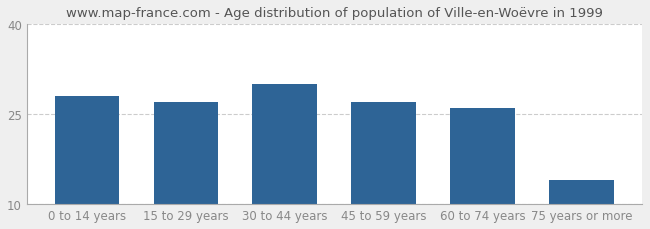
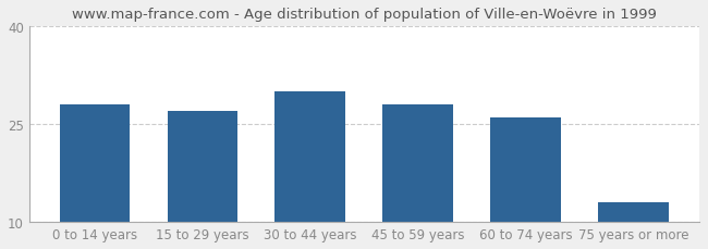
45 to 59 years: 27 -> 28
75 years or more: 14 -> 13
